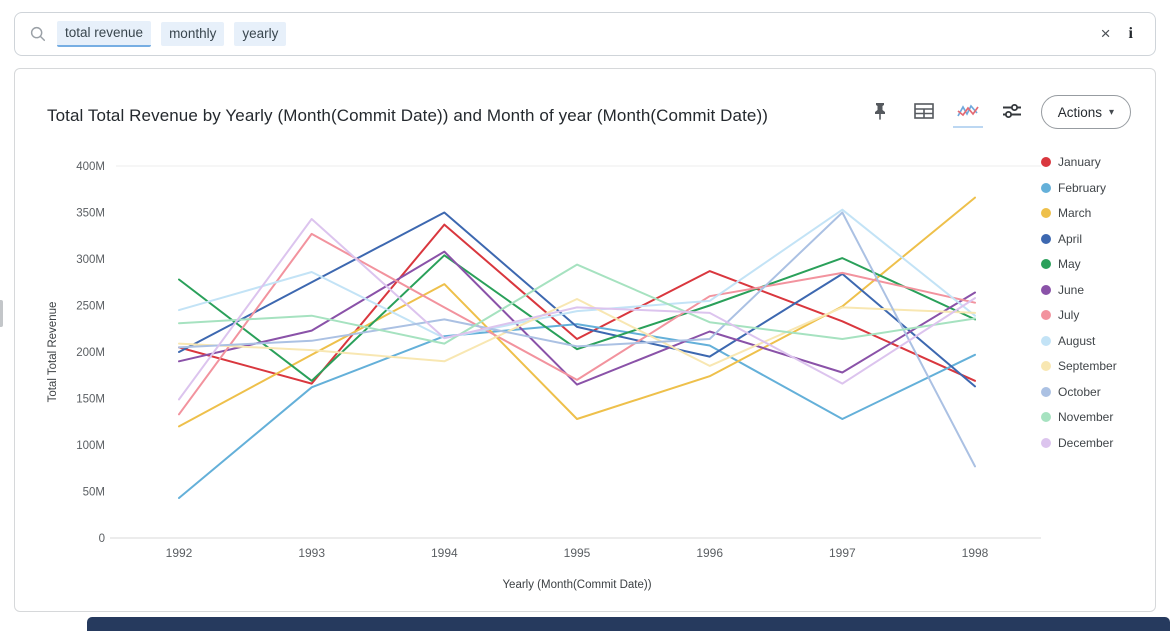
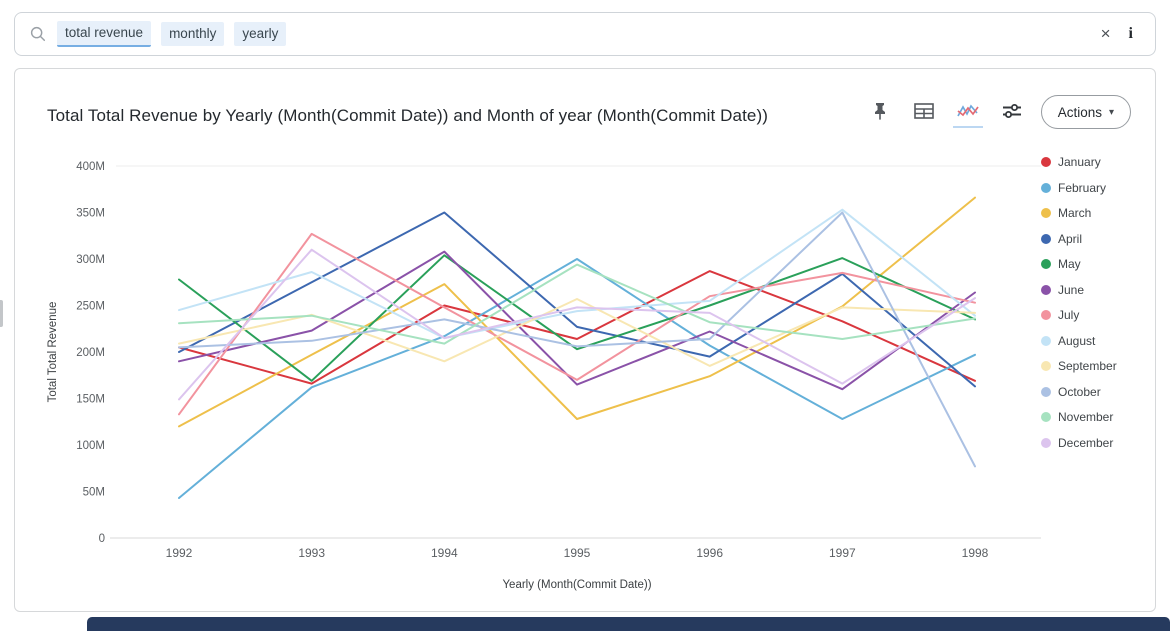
September/1993: 200M -> 240M
December/1993: 340M -> 310M
January/1994: 340M -> 250M
February/1995: 230M -> 300M
June/1997: 180M -> 160M
